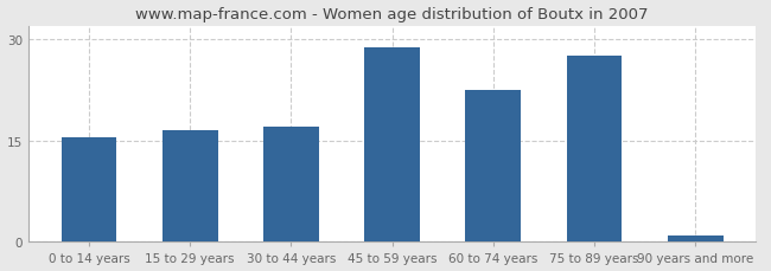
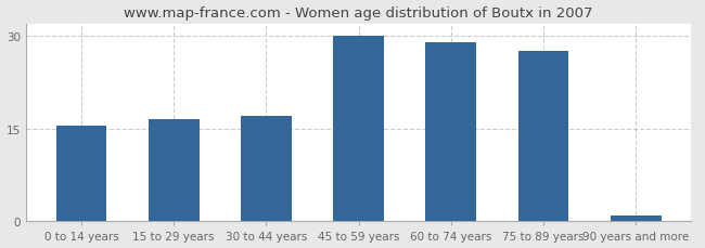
45 to 59 years: 28.8 -> 30.0
60 to 74 years: 22.4 -> 29.0
